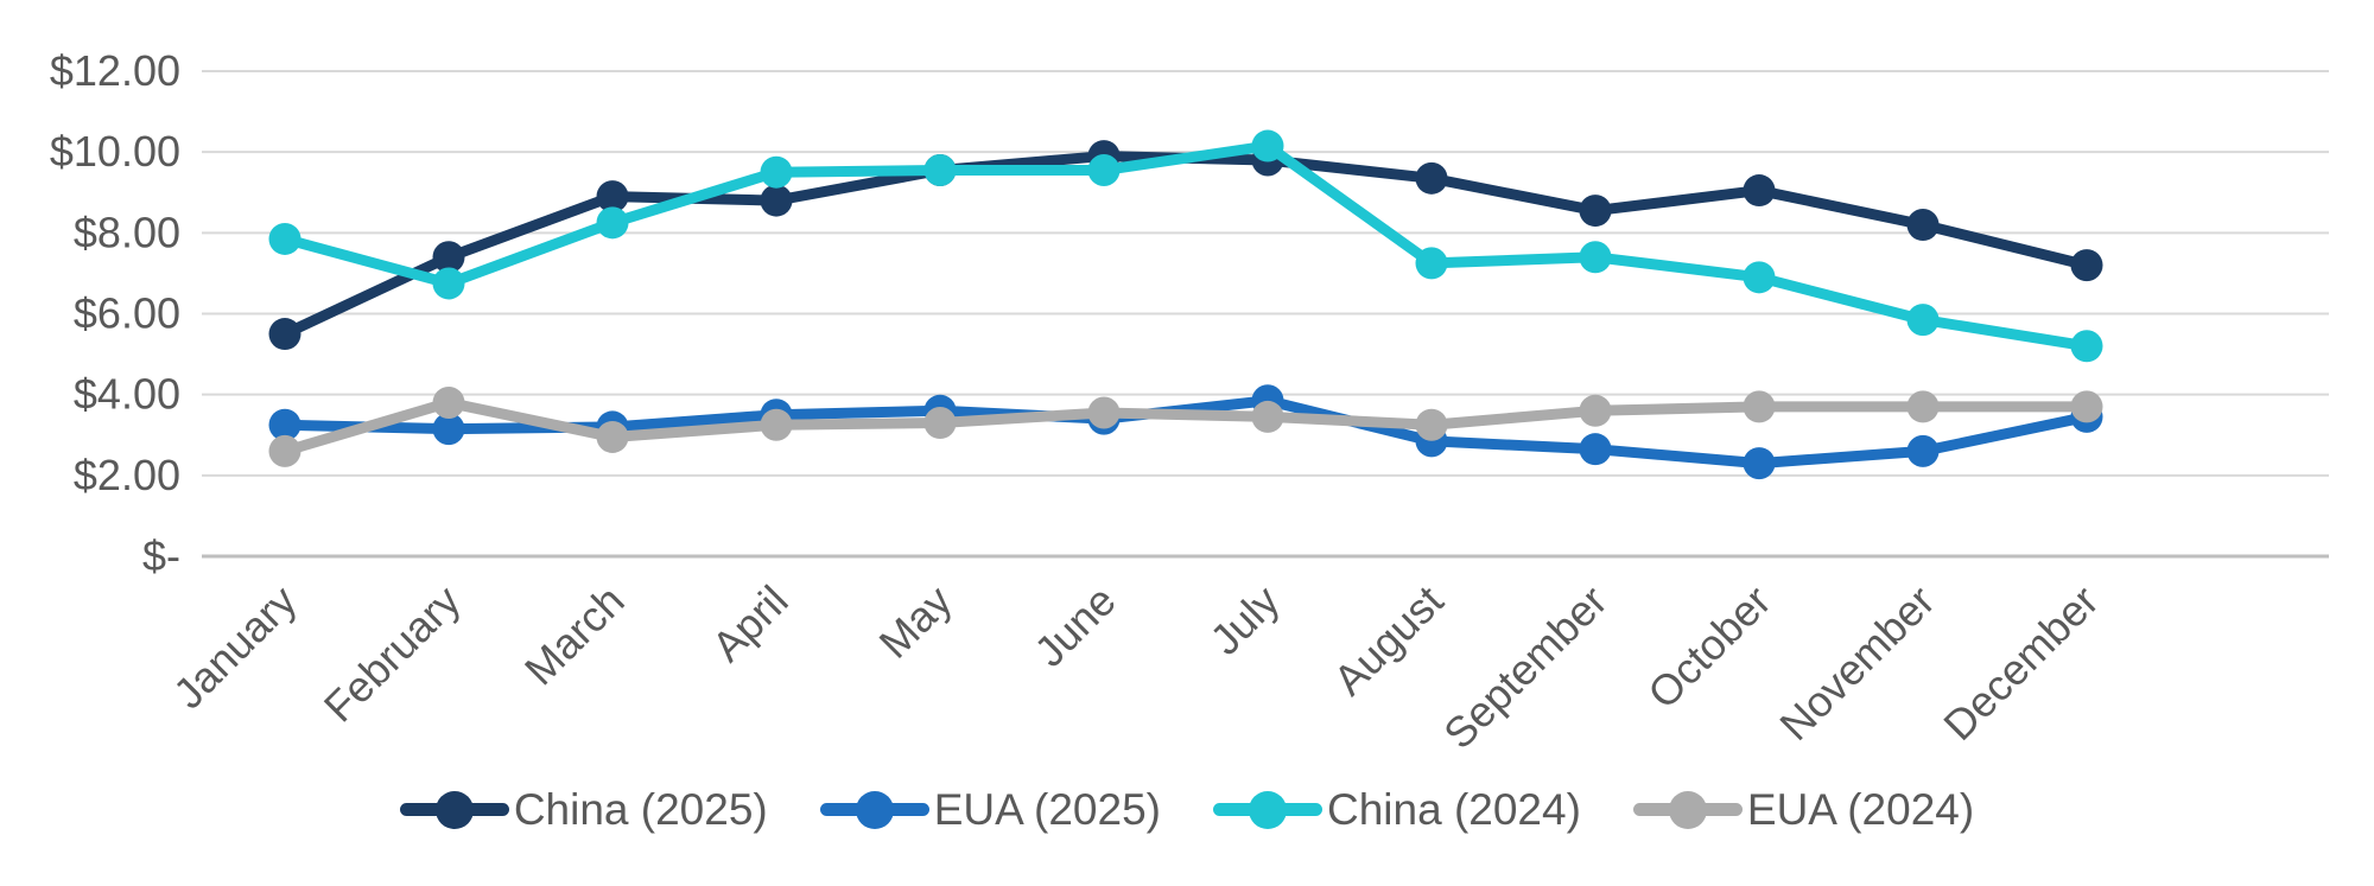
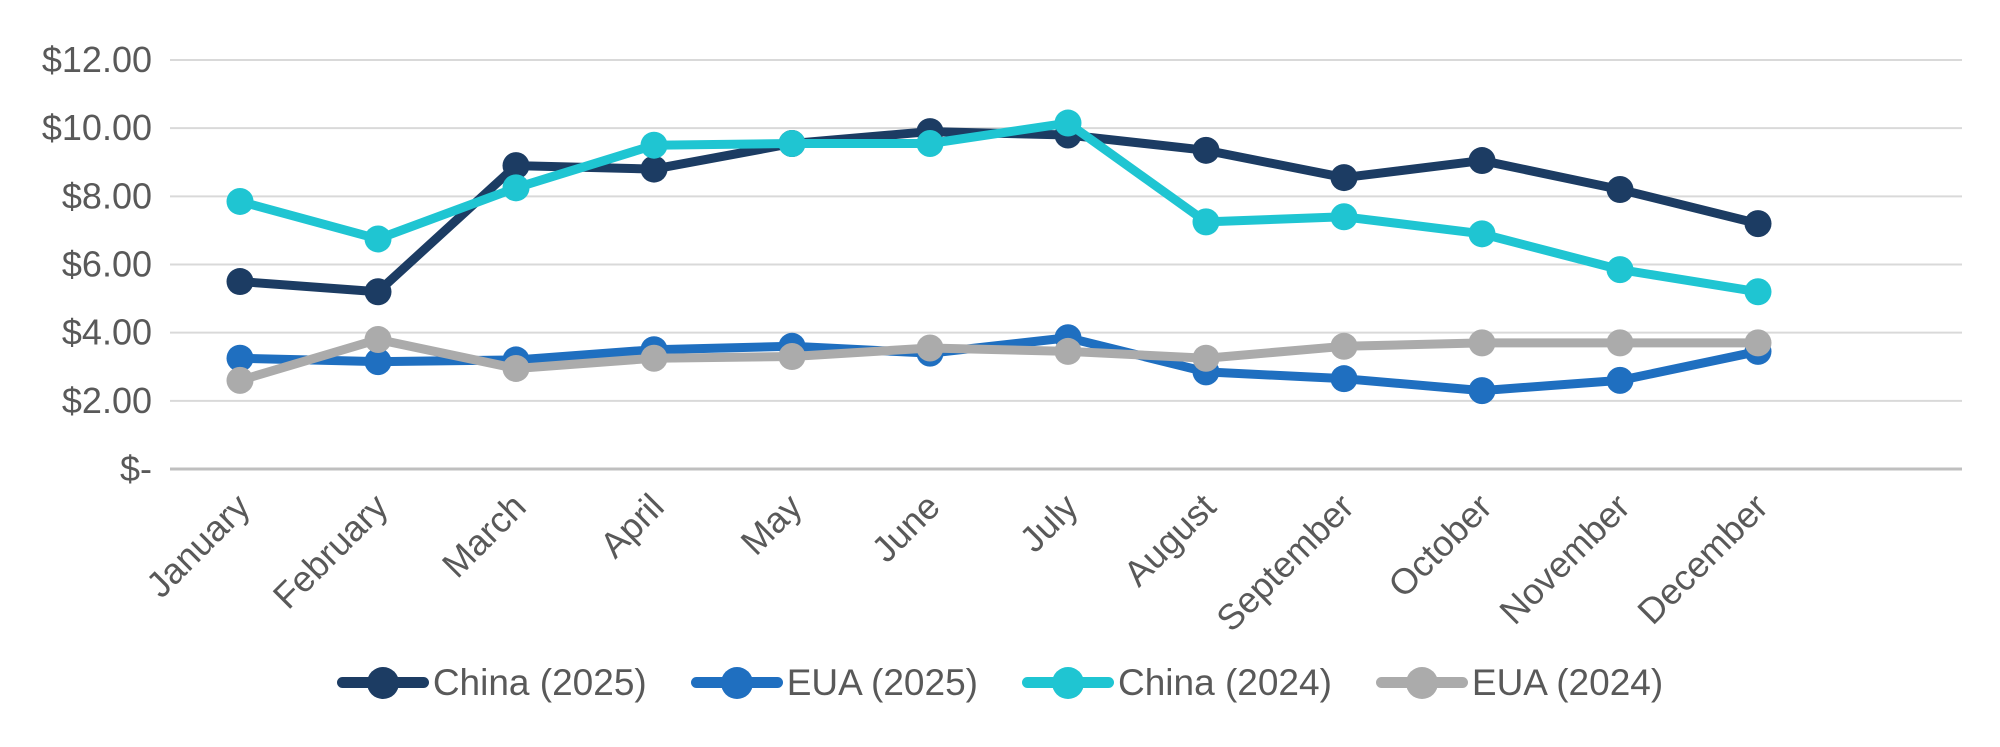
China (2025)/February: $7.4 -> $5.2
